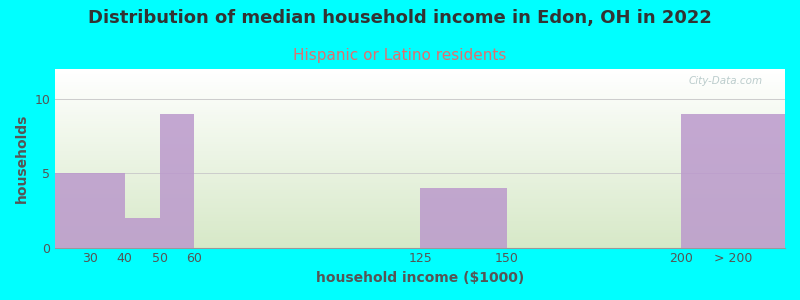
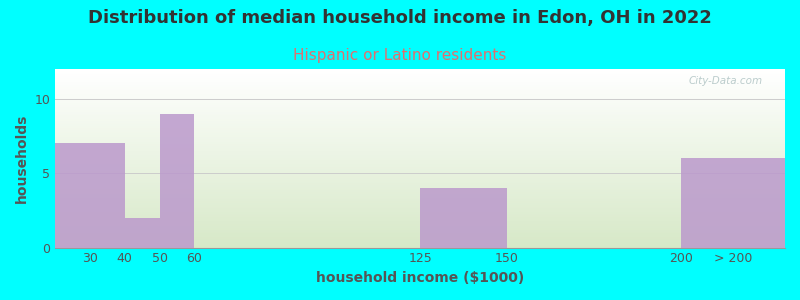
30: 5 -> 7
> 200: 9 -> 6
